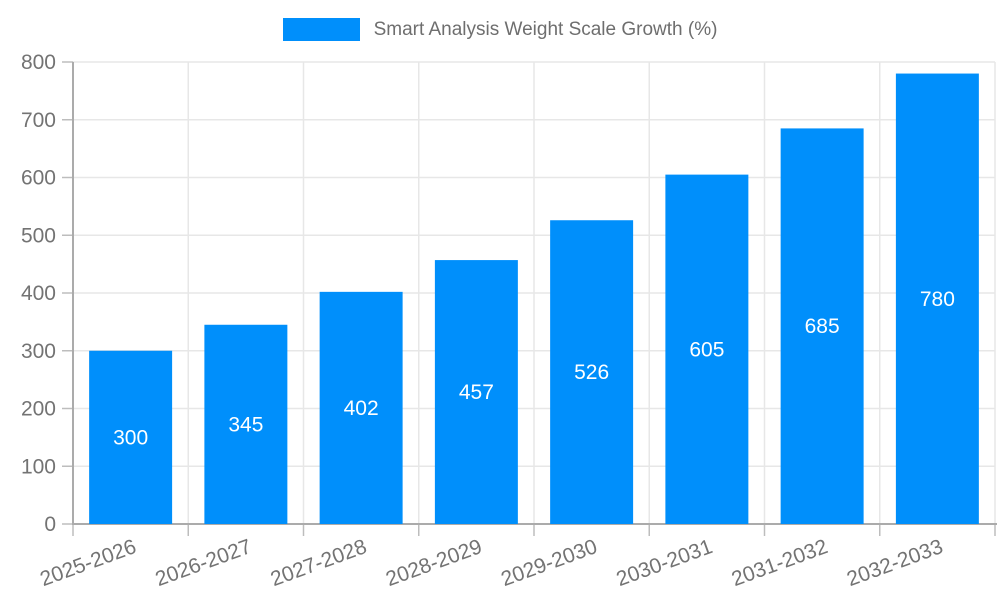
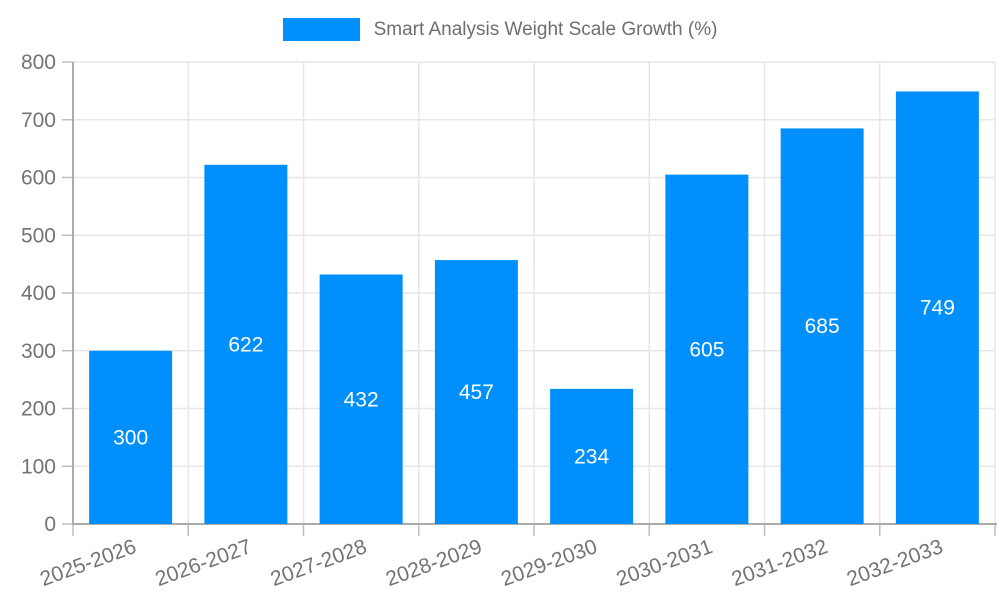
2026-2027: 345 -> 622
2027-2028: 402 -> 432
2029-2030: 526 -> 234
2032-2033: 780 -> 749
